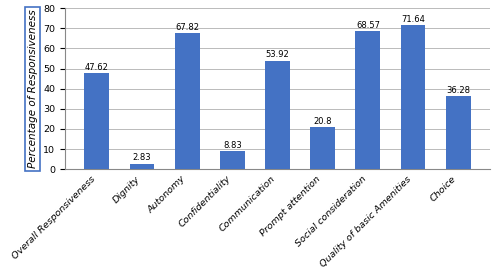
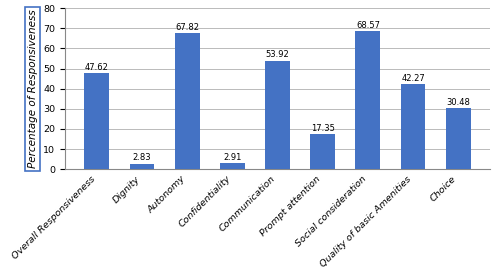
Confidentiality: 8.83 -> 2.91
Prompt attention: 20.8 -> 17.35
Quality of basic Amenities: 71.64 -> 42.27
Choice: 36.28 -> 30.48
